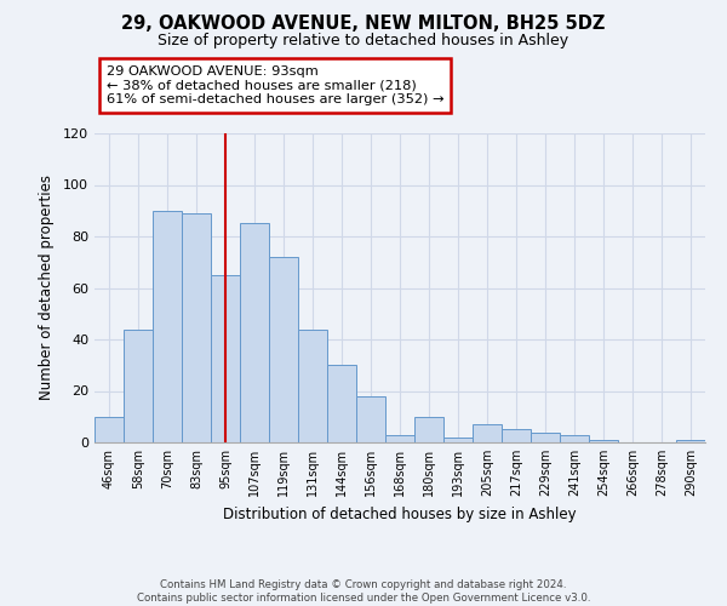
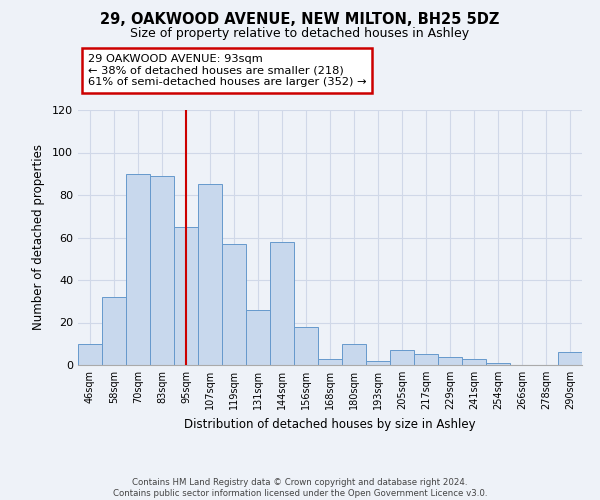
58sqm: 44 -> 32
119sqm: 72 -> 57
131sqm: 44 -> 26
144sqm: 30 -> 58
290sqm: 1 -> 6
